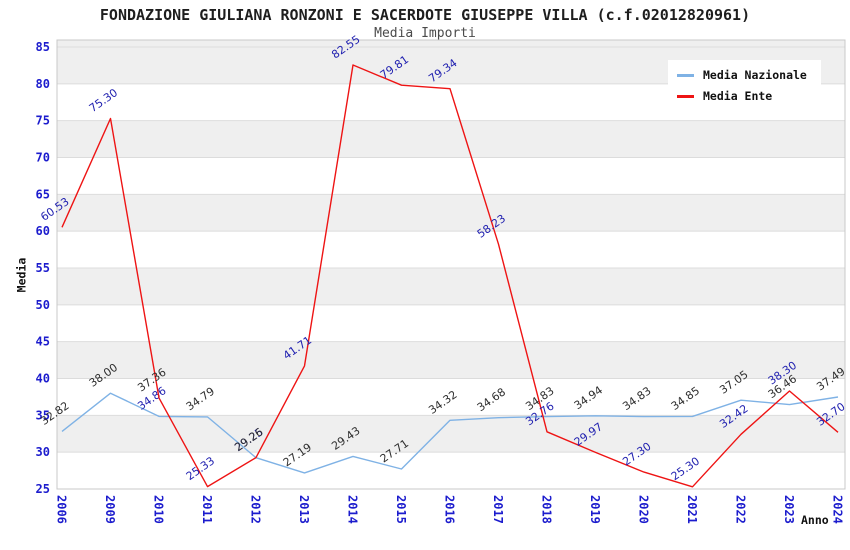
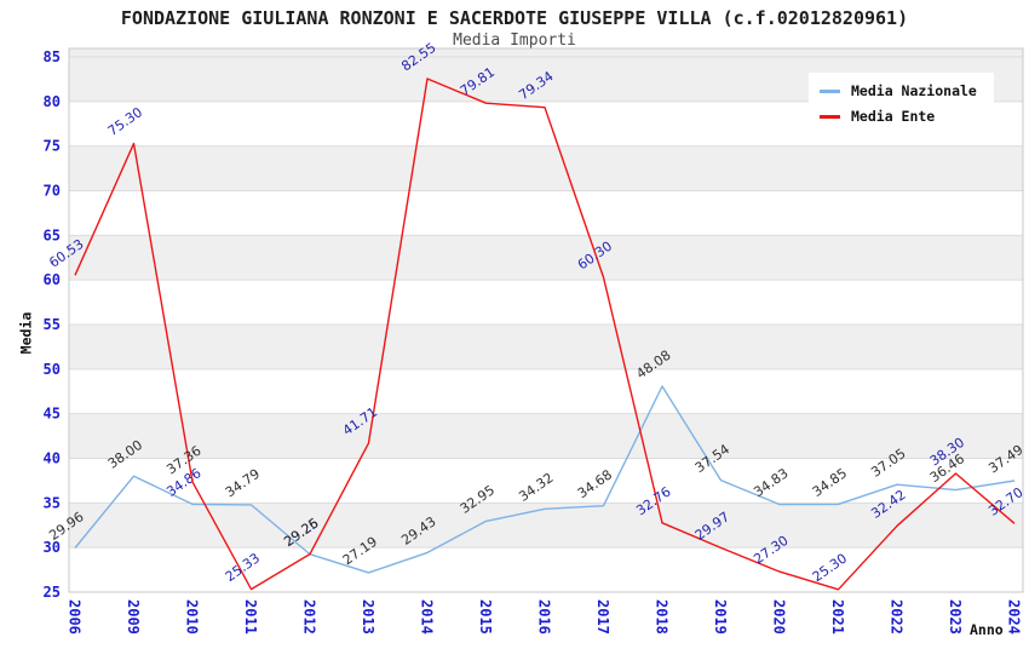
Media Nazionale/2006: 32.82 -> 29.96
Media Nazionale/2015: 27.71 -> 32.95
Media Ente/2017: 58.23 -> 60.30
Media Nazionale/2018: 34.83 -> 48.08
Media Nazionale/2019: 34.94 -> 37.54
